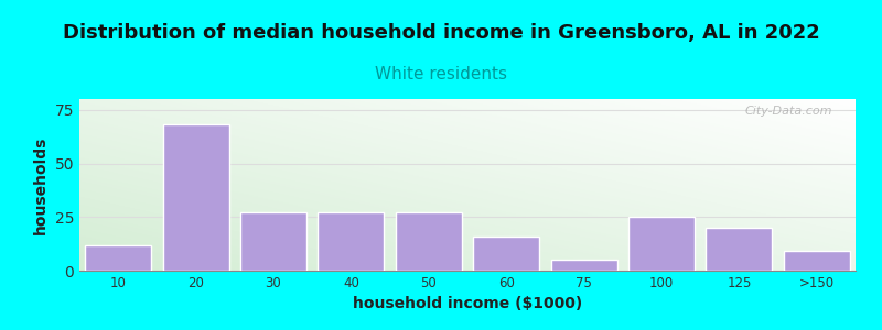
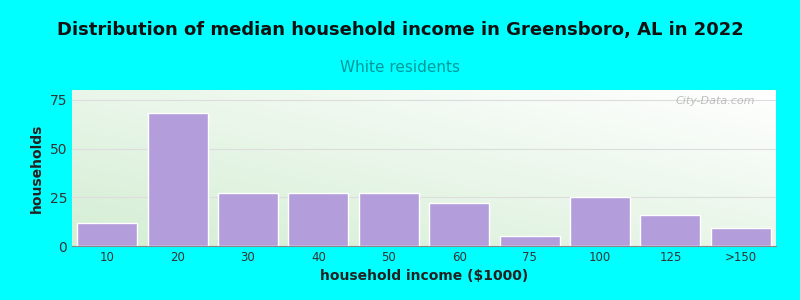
60: 16 -> 22
125: 20 -> 16
